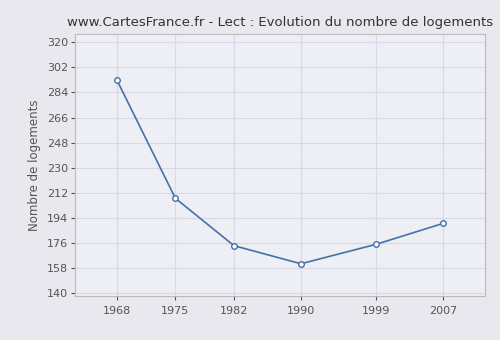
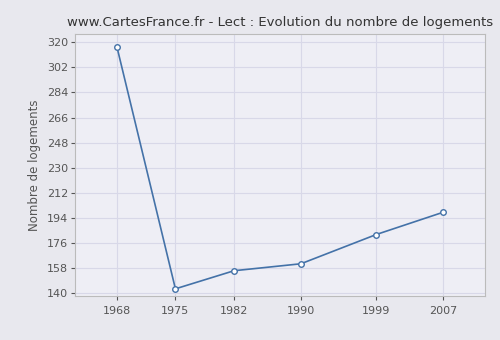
1968: 293 -> 317
1975: 208 -> 143
1982: 174 -> 156
1999: 175 -> 182
2007: 190 -> 198
